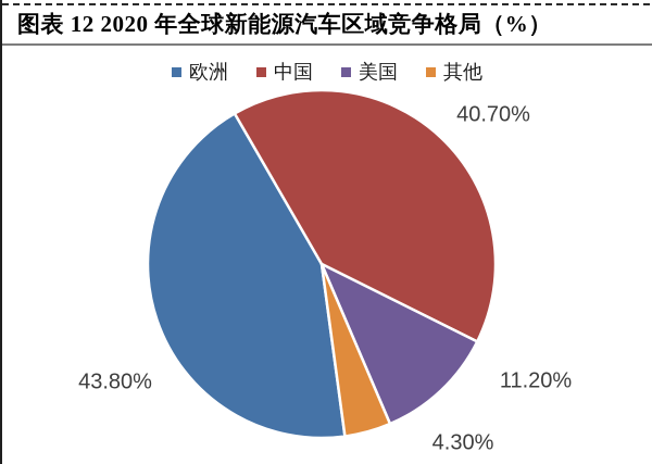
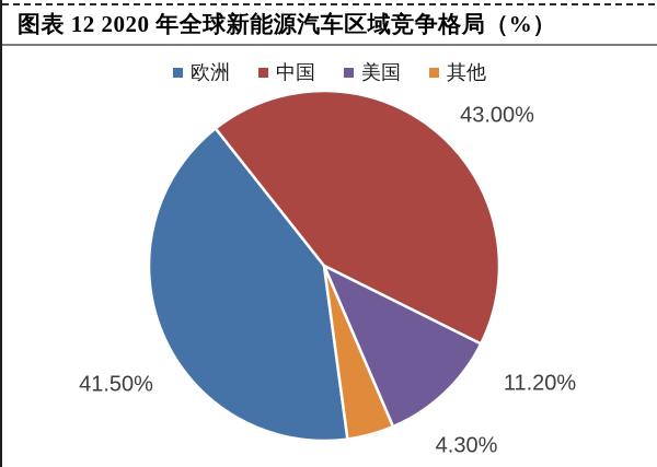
欧洲: 43.80% -> 41.50%
中国: 40.70% -> 43.00%
